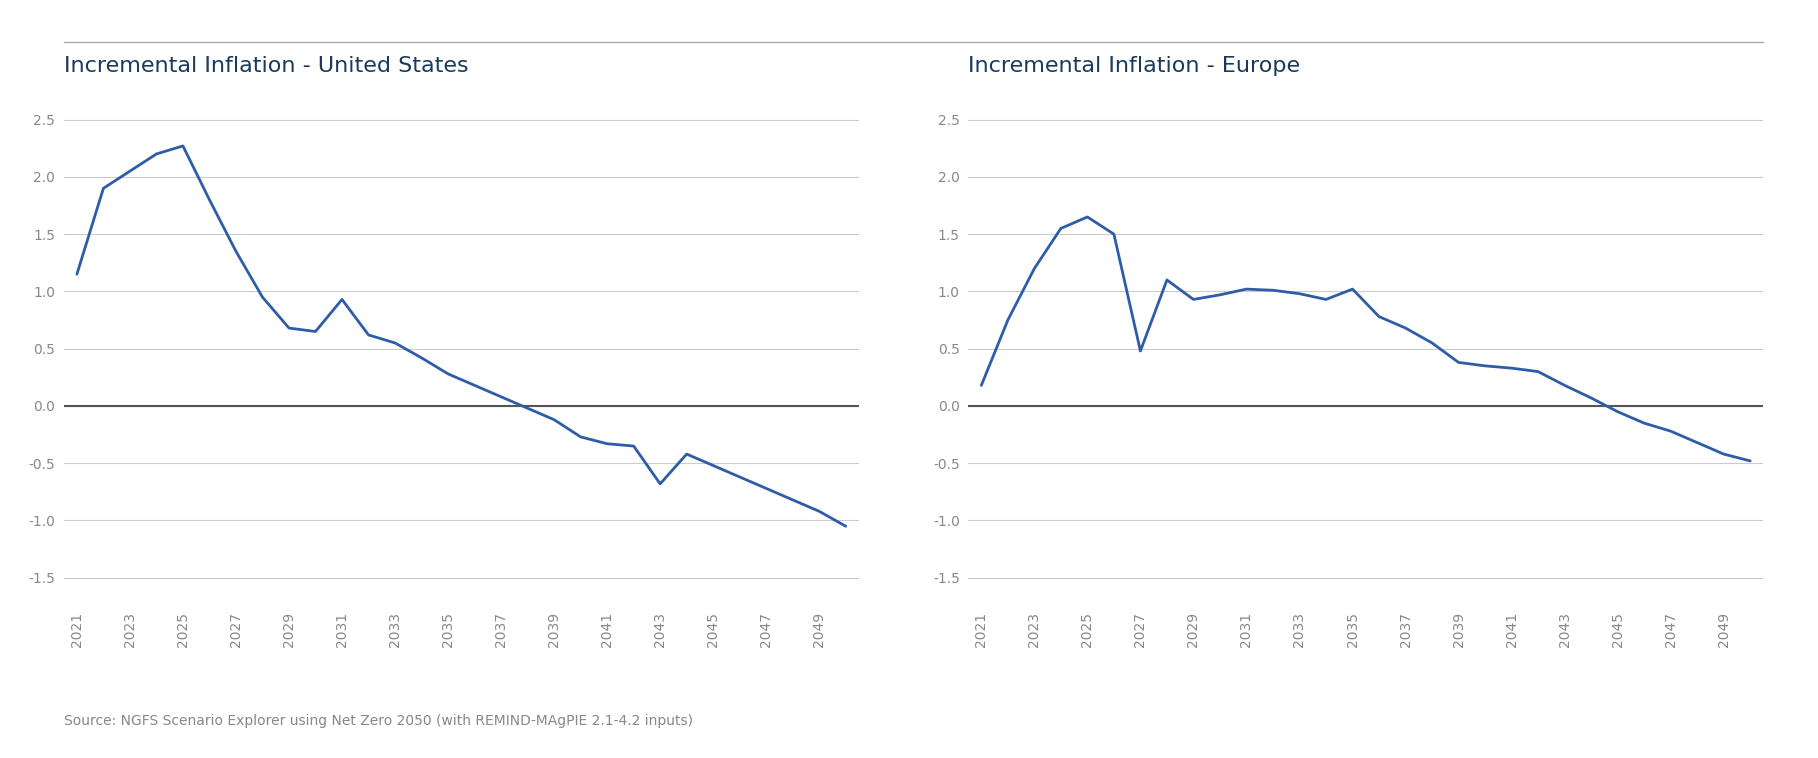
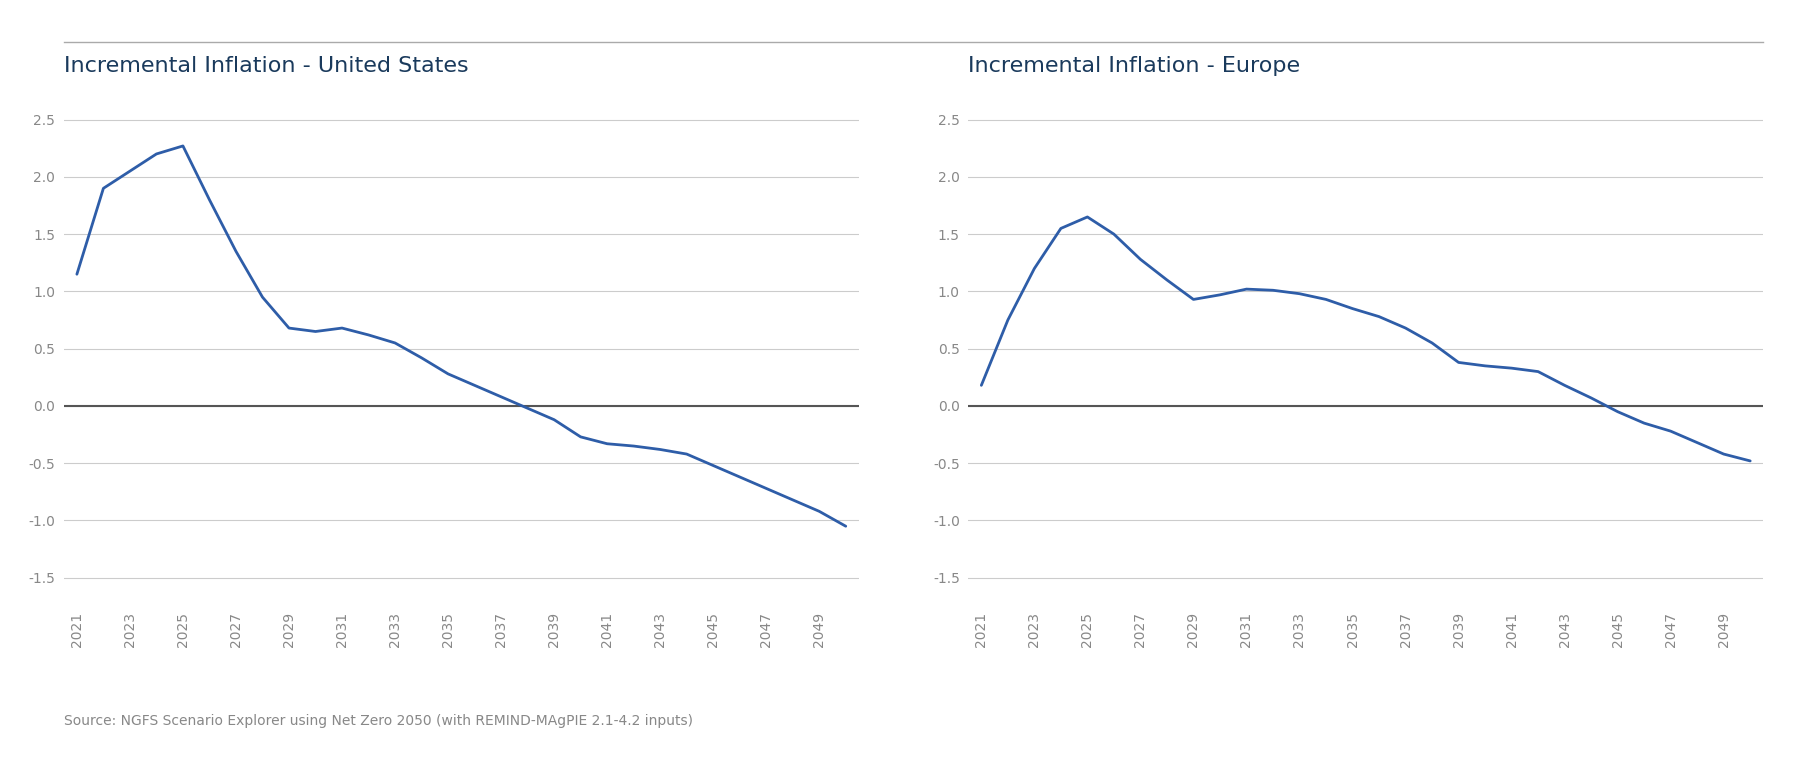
Incremental Inflation - United States/2031: 0.93 -> 0.68
Incremental Inflation - United States/2043: -0.68 -> -0.38
Incremental Inflation - Europe/2027: 0.48 -> 1.28
Incremental Inflation - Europe/2035: 1.02 -> 0.85
